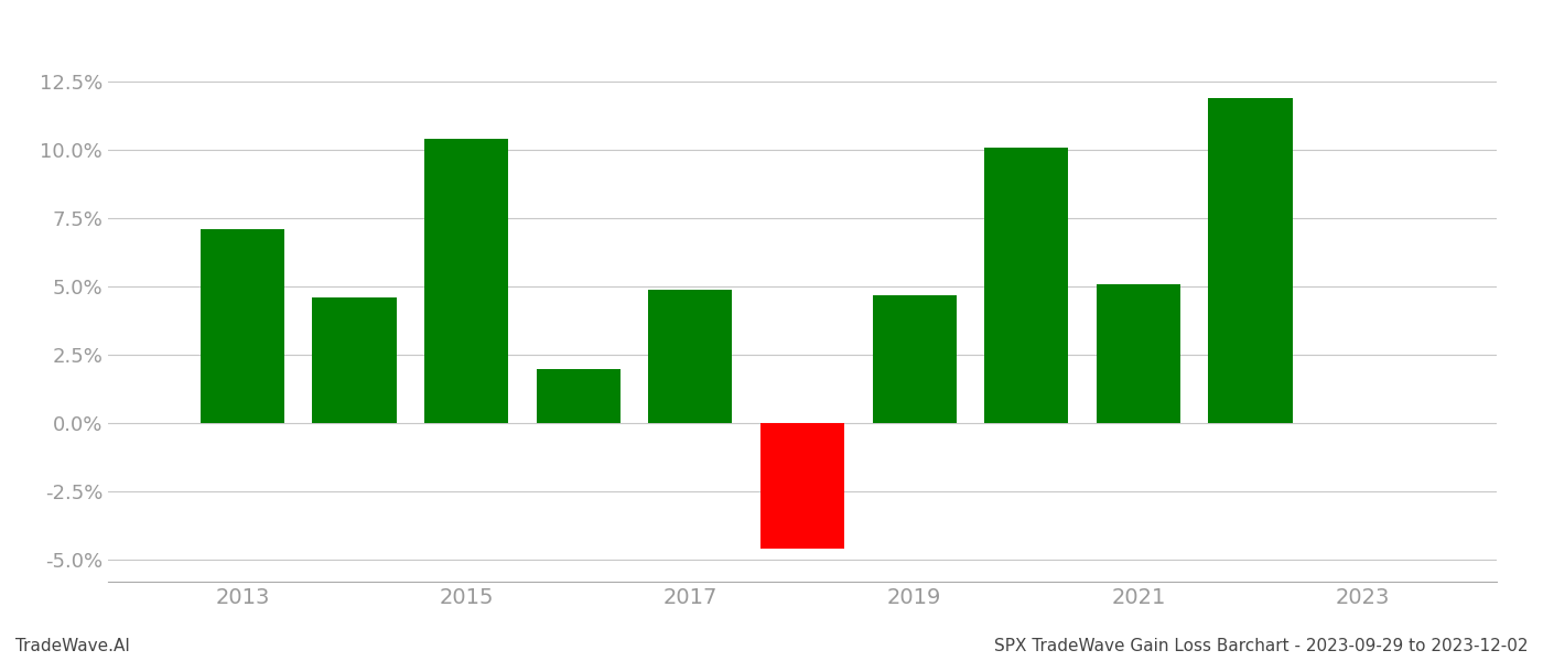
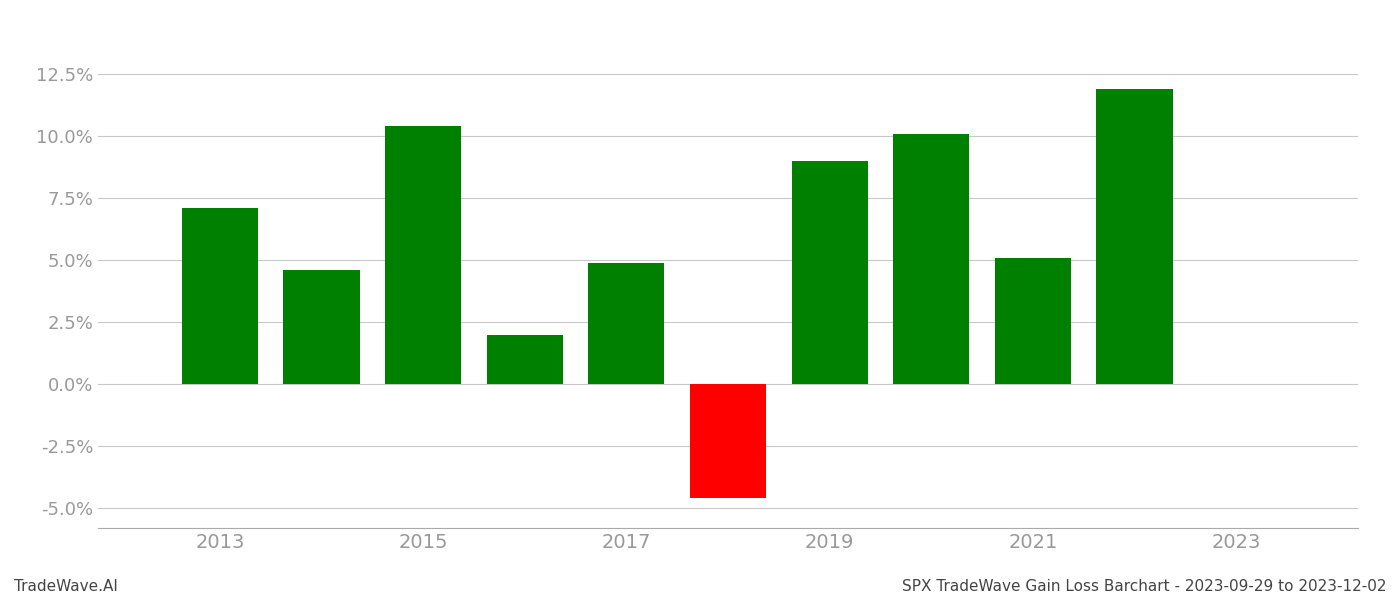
2019: 4.7% -> 9.0%
